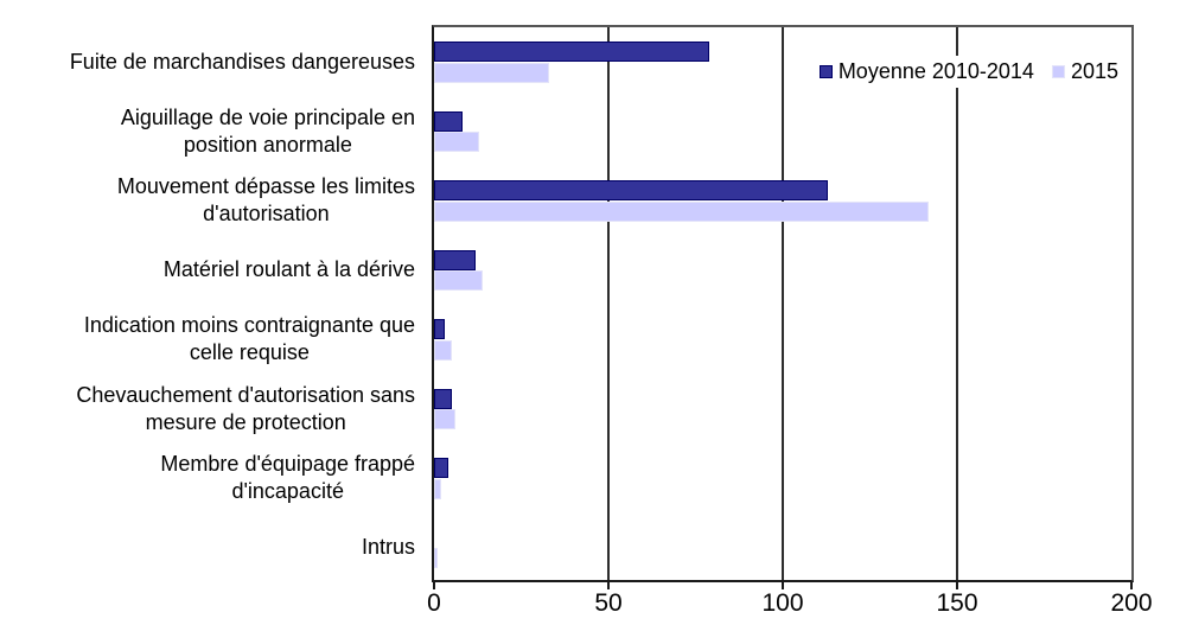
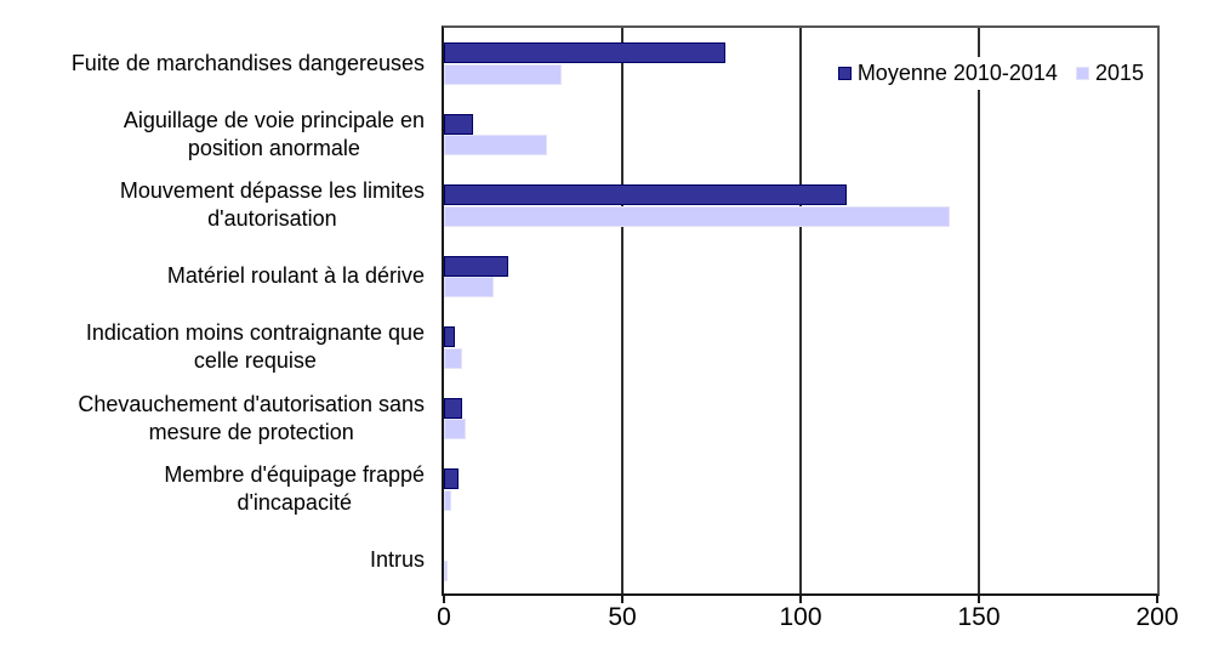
2015/Aiguillage de voie principale en position anormale: 13 -> 29
Moyenne 2010-2014/Matériel roulant à la dérive: 12 -> 18
